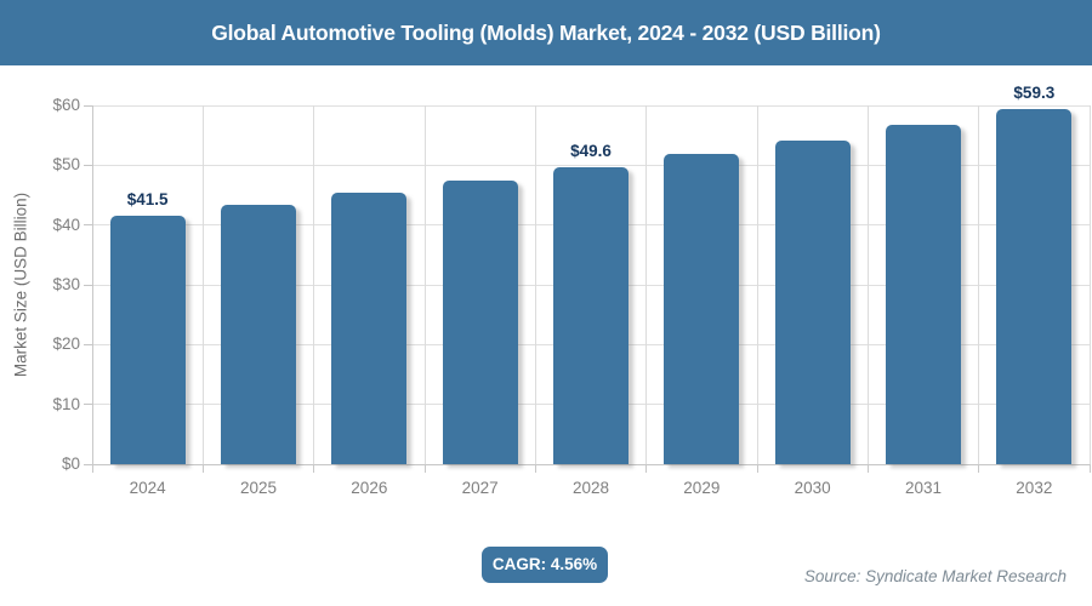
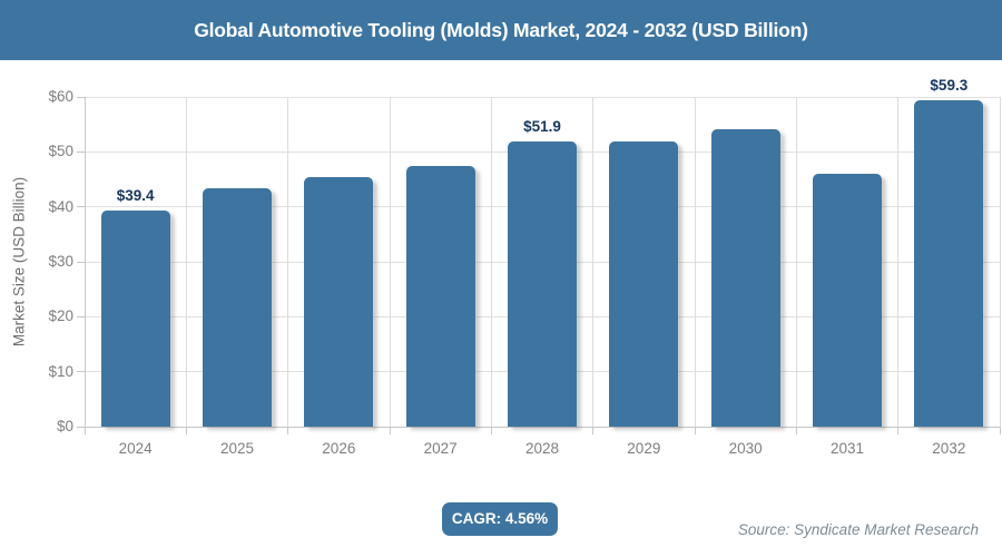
2024: $41.5 -> $39.4
2028: $49.6 -> $51.9
2031: $57 -> $46
